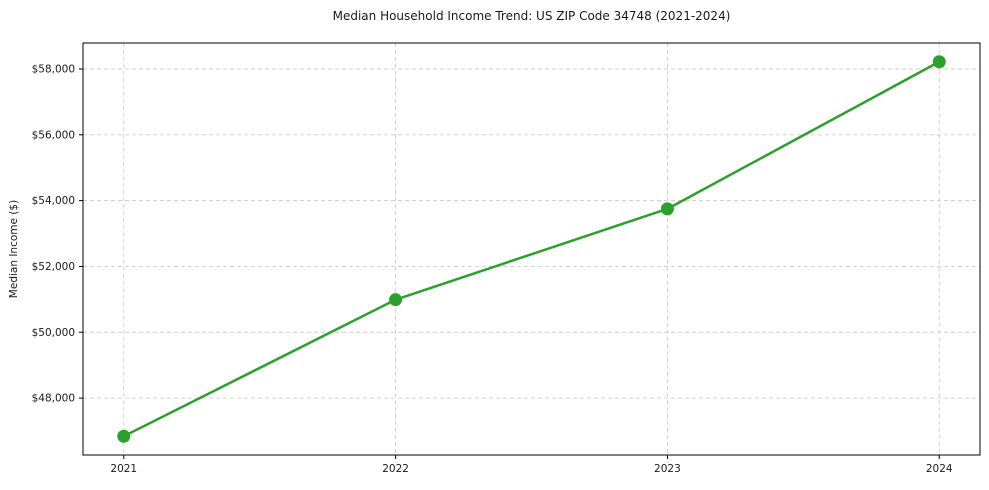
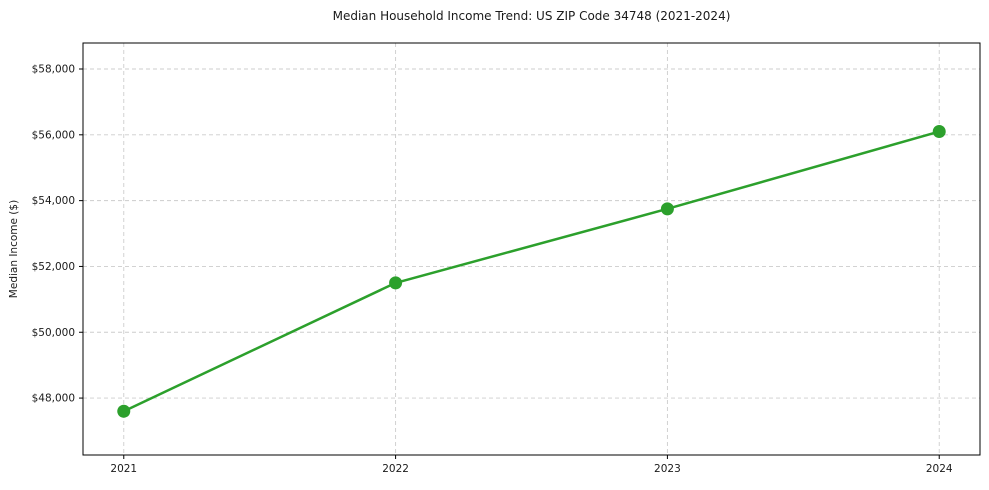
2021: $46800 -> $47600
2022: $51000 -> $51500
2024: $58200 -> $56100
